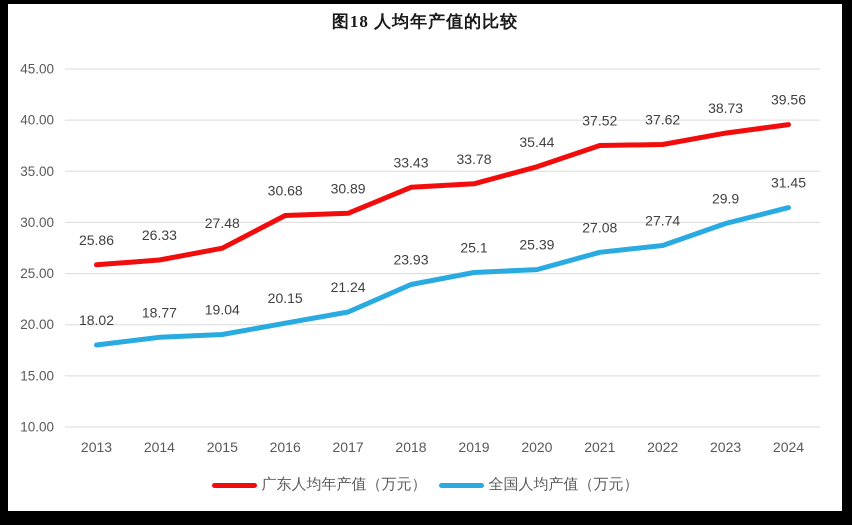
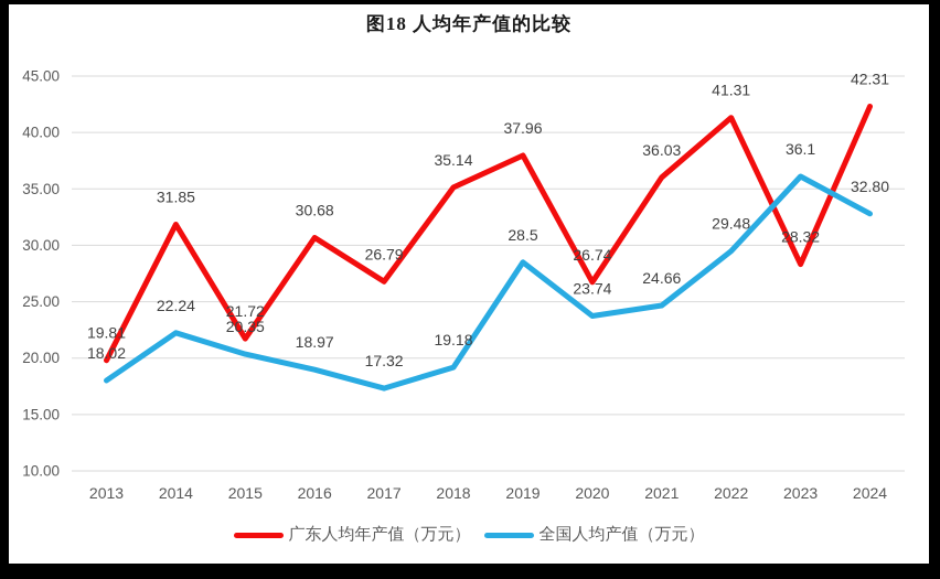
广东人均年产值（万元）/2013: 25.86 -> 19.81
广东人均年产值（万元）/2014: 26.33 -> 31.85
全国人均产值（万元）/2014: 18.77 -> 22.24
广东人均年产值（万元）/2015: 27.48 -> 21.72
全国人均产值（万元）/2015: 19.04 -> 20.35
全国人均产值（万元）/2016: 20.15 -> 18.97
广东人均年产值（万元）/2017: 30.89 -> 26.79
全国人均产值（万元）/2017: 21.24 -> 17.32
广东人均年产值（万元）/2018: 33.43 -> 35.14
全国人均产值（万元）/2018: 23.93 -> 19.18
广东人均年产值（万元）/2019: 33.78 -> 37.96
全国人均产值（万元）/2019: 25.1 -> 28.5
广东人均年产值（万元）/2020: 35.44 -> 26.74
全国人均产值（万元）/2020: 25.39 -> 23.74
广东人均年产值（万元）/2021: 37.52 -> 36.03
全国人均产值（万元）/2021: 27.08 -> 24.66
广东人均年产值（万元）/2022: 37.62 -> 41.31
全国人均产值（万元）/2022: 27.74 -> 29.48
广东人均年产值（万元）/2023: 38.73 -> 28.32
全国人均产值（万元）/2023: 29.9 -> 36.1
广东人均年产值（万元）/2024: 39.56 -> 42.31
全国人均产值（万元）/2024: 31.45 -> 32.80
